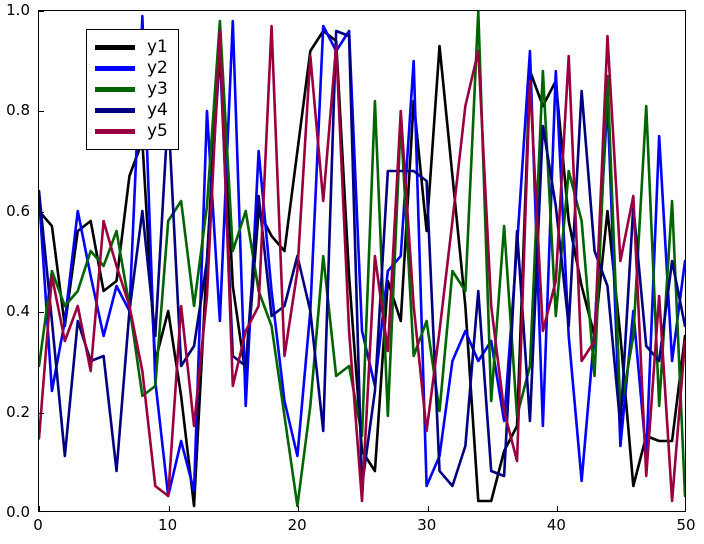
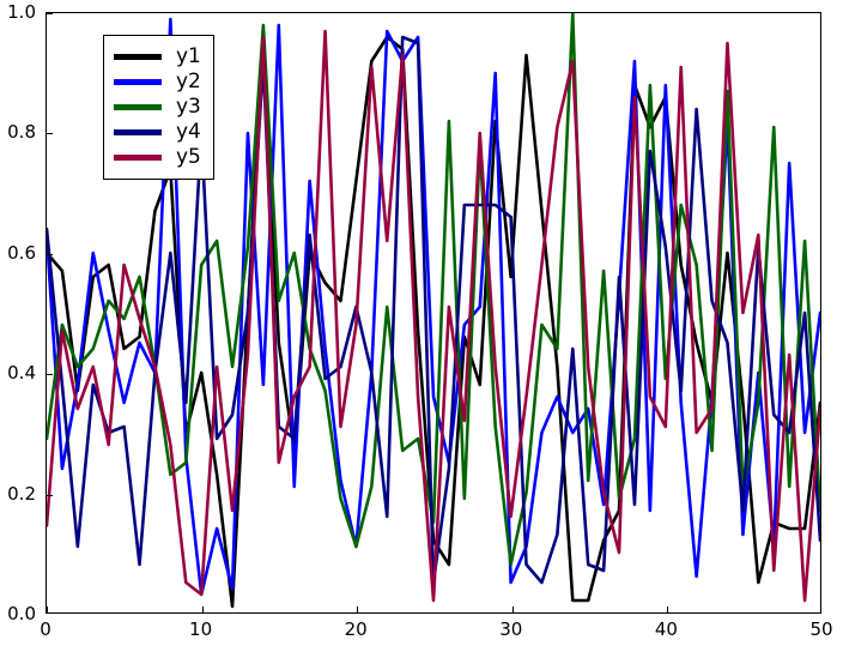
y3/20: 0.01 -> 0.11
y3/30: 0.38 -> 0.08
y5/40: 0.46 -> 0.31
y3/50: 0.03 -> 0.17
y4/50: 0.37 -> 0.12
